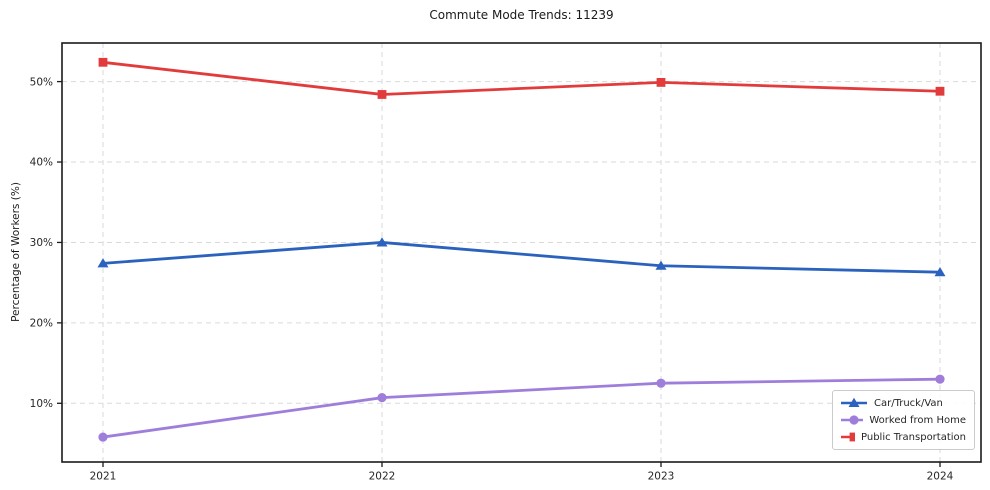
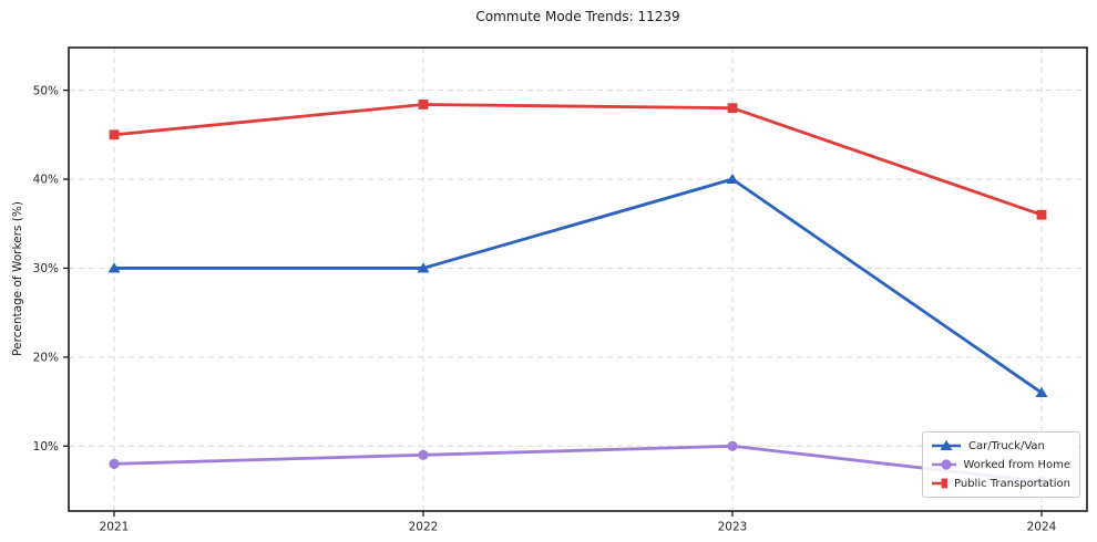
Car/Truck/Van/2021: 27% -> 30%
Worked from Home/2021: 6% -> 8%
Public Transportation/2021: 52% -> 45%
Worked from Home/2022: 11% -> 9%
Car/Truck/Van/2023: 27% -> 40%
Worked from Home/2023: 12% -> 10%
Public Transportation/2023: 50% -> 48%
Car/Truck/Van/2024: 26% -> 16%
Worked from Home/2024: 13% -> 6%
Public Transportation/2024: 49% -> 36%
